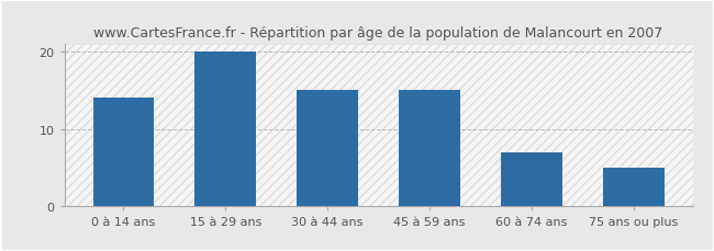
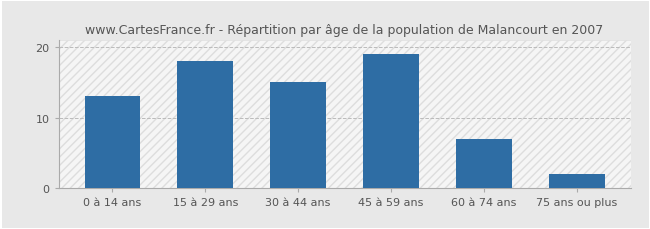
0 à 14 ans: 14 -> 13
15 à 29 ans: 20 -> 18
45 à 59 ans: 15 -> 19
75 ans ou plus: 5 -> 2
